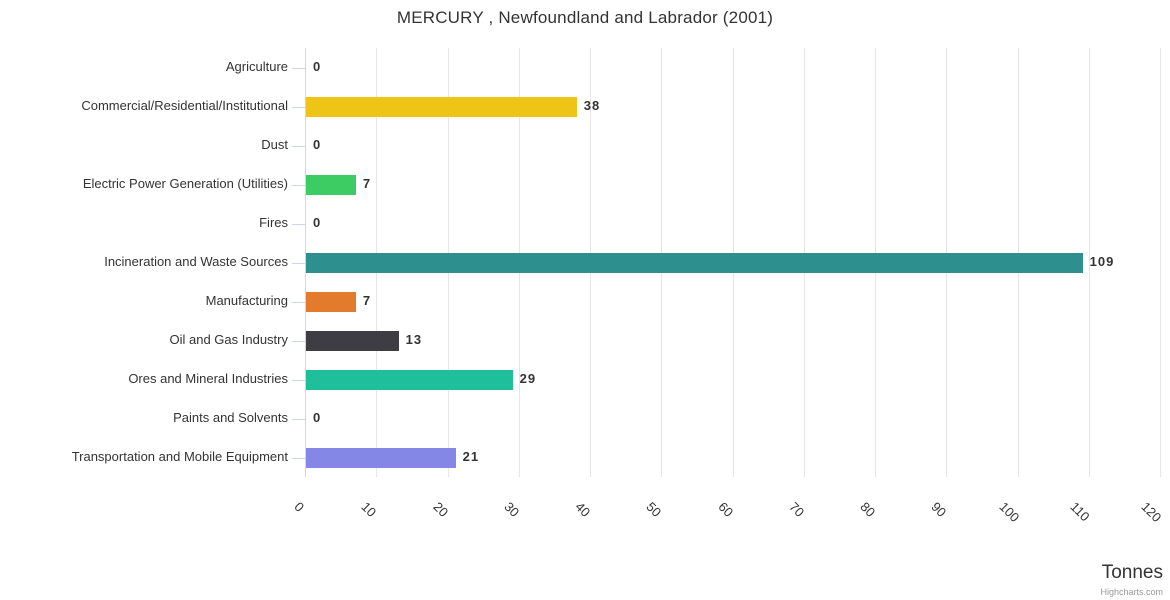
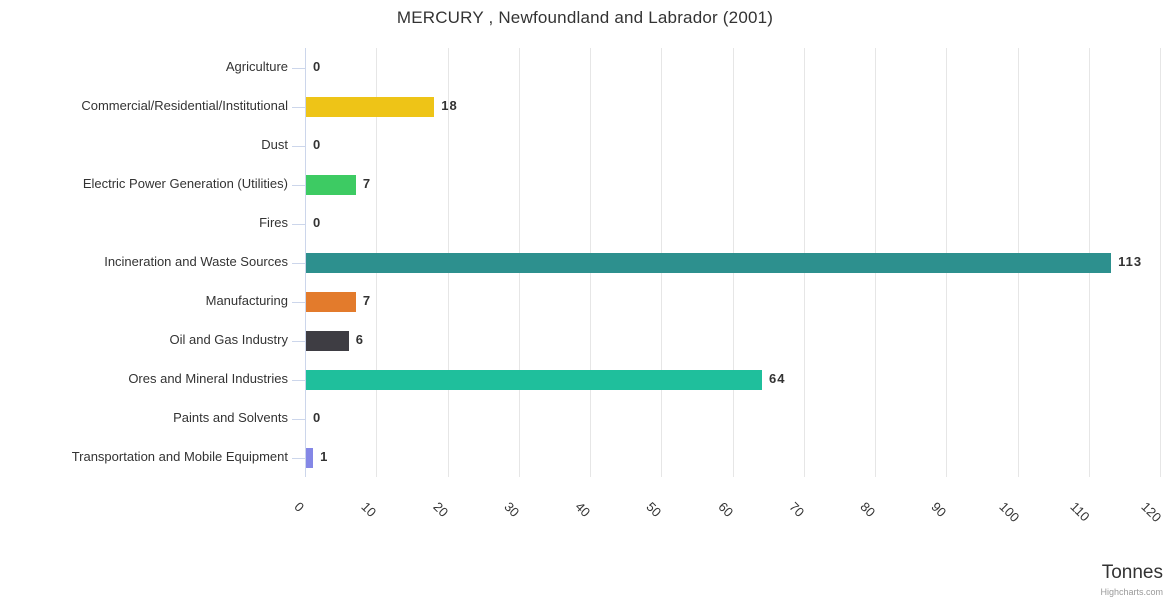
Commercial/Residential/Institutional: 38 -> 18
Incineration and Waste Sources: 109 -> 113
Oil and Gas Industry: 13 -> 6
Ores and Mineral Industries: 29 -> 64
Transportation and Mobile Equipment: 21 -> 1
